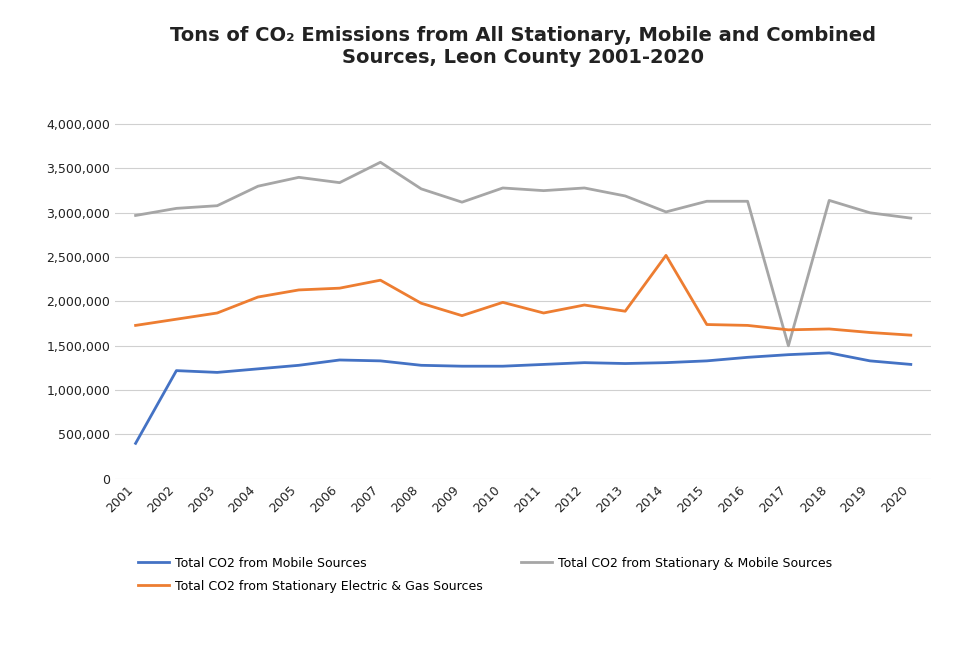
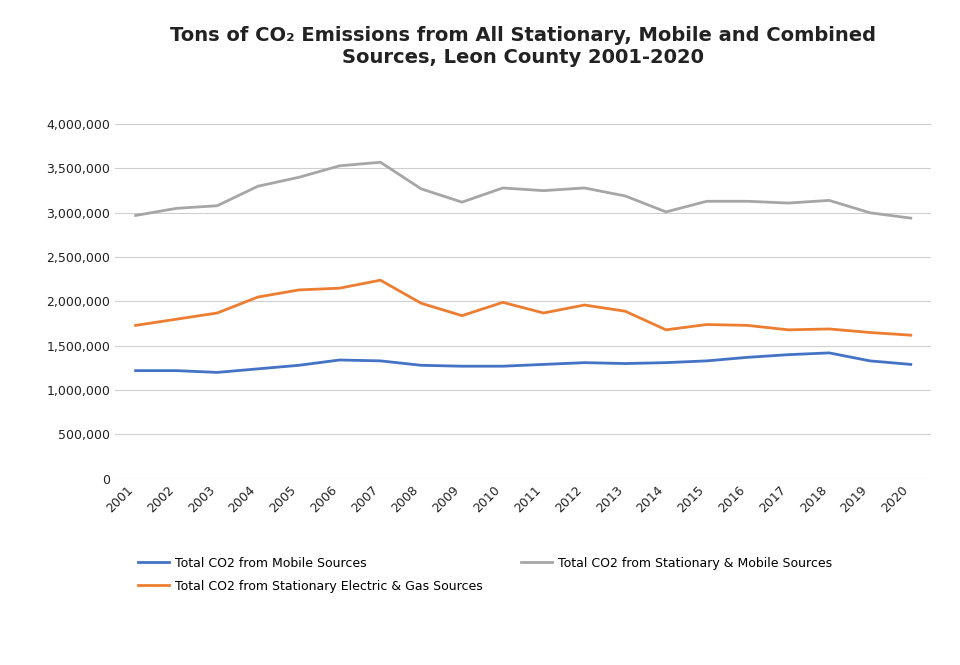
Total CO2 from Mobile Sources/2001: 400,000 -> 1,220,000
Total CO2 from Stationary & Mobile Sources/2006: 3,340,000 -> 3,530,000
Total CO2 from Stationary Electric & Gas Sources/2014: 2,520,000 -> 1,680,000
Total CO2 from Stationary & Mobile Sources/2017: 1,500,000 -> 3,110,000
